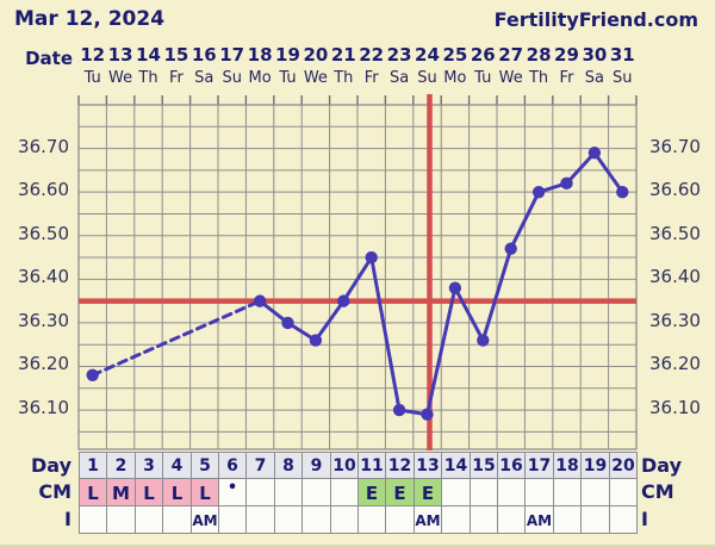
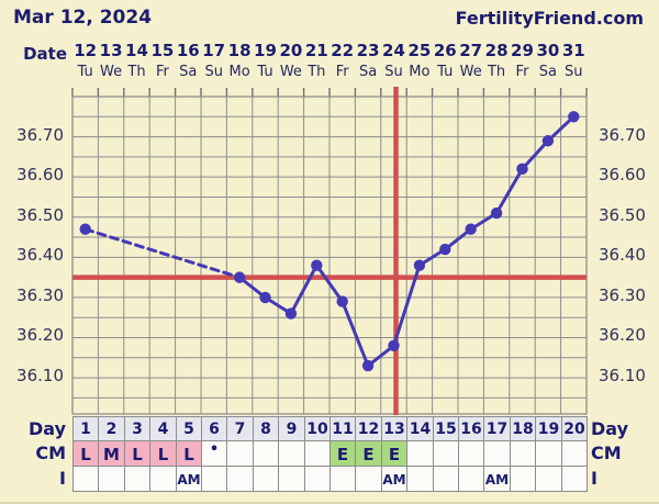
1: 36.18 -> 36.47
10: 36.35 -> 36.38
11: 36.45 -> 36.29
12: 36.10 -> 36.13
13: 36.09 -> 36.18
15: 36.26 -> 36.42
17: 36.60 -> 36.51
20: 36.60 -> 36.75
